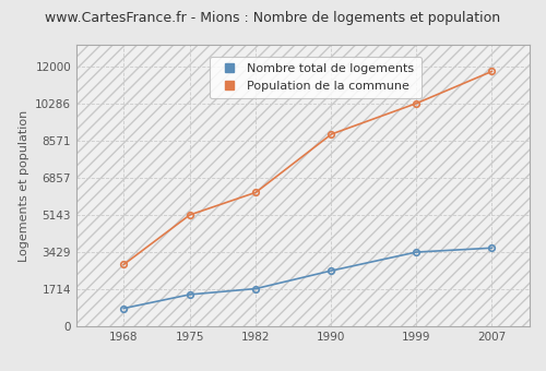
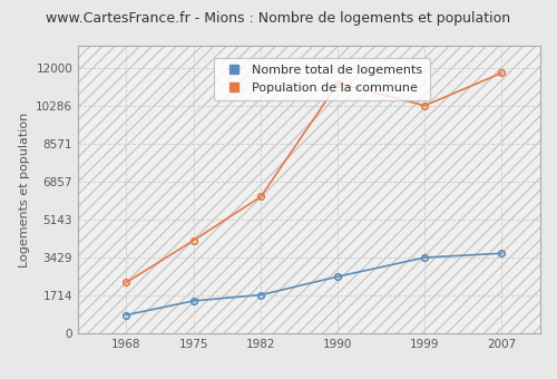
Population de la commune/1968: 2900 -> 2300
Population de la commune/1975: 5100 -> 4200
Population de la commune/1990: 8900 -> 11300
